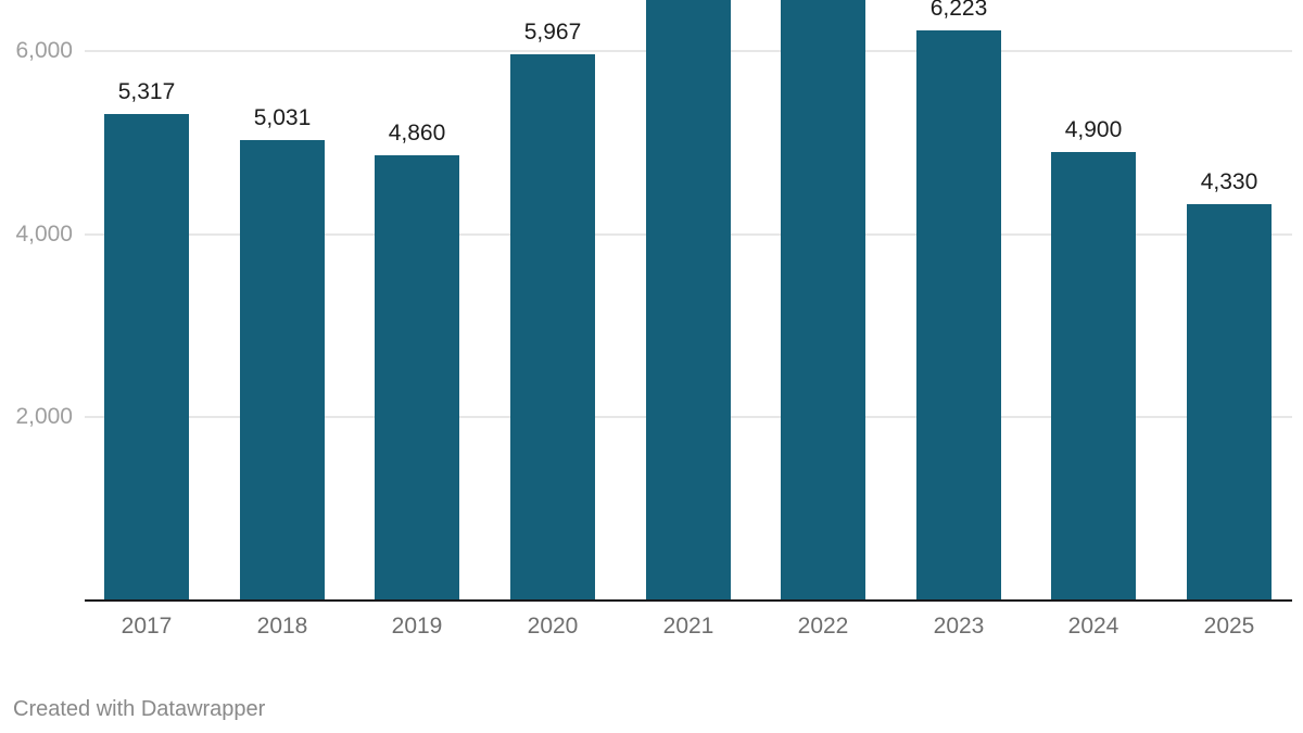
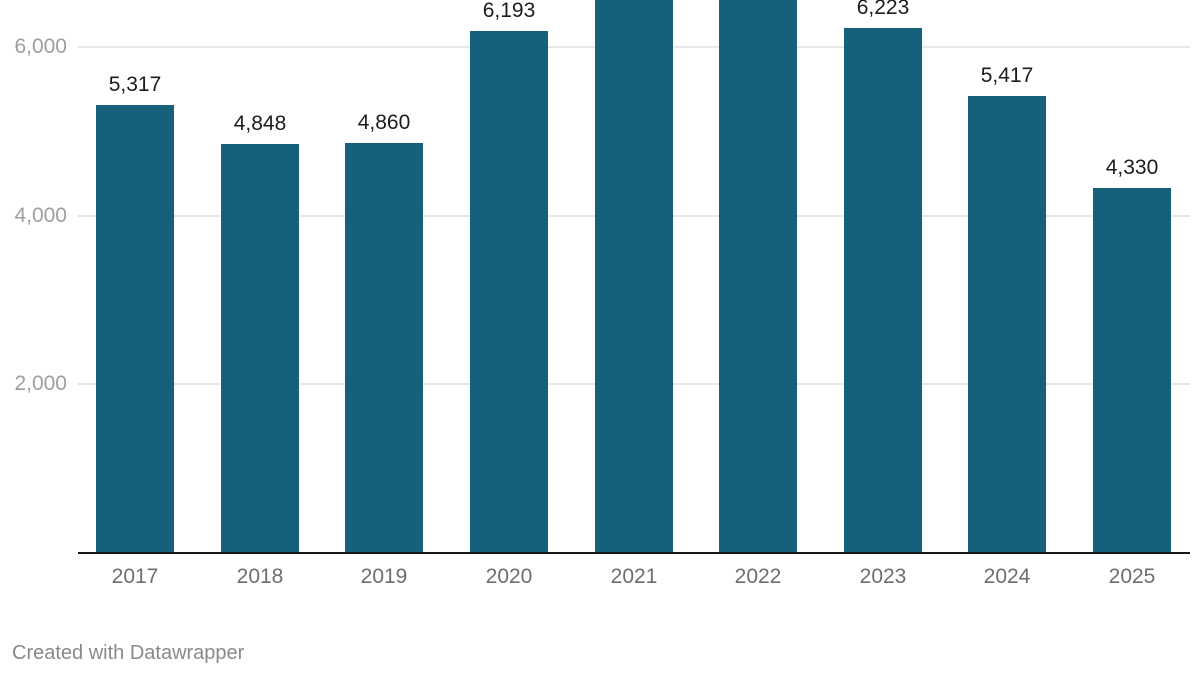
2018: 5,031 -> 4,848
2020: 5,967 -> 6,193
2024: 4,900 -> 5,417
